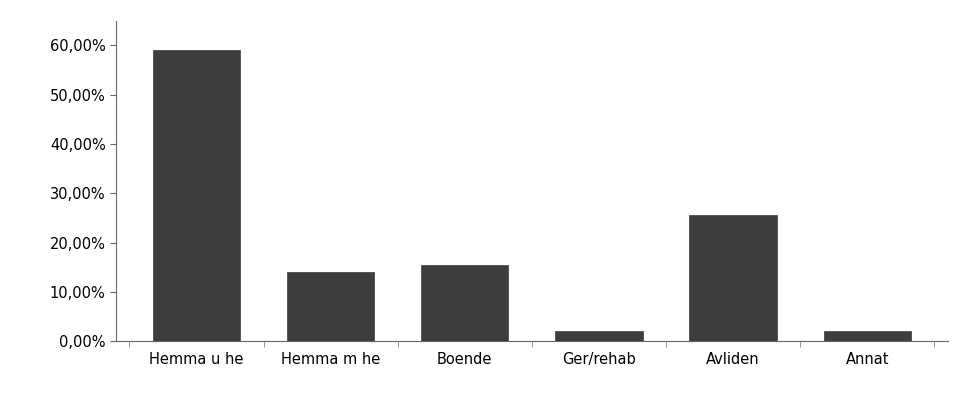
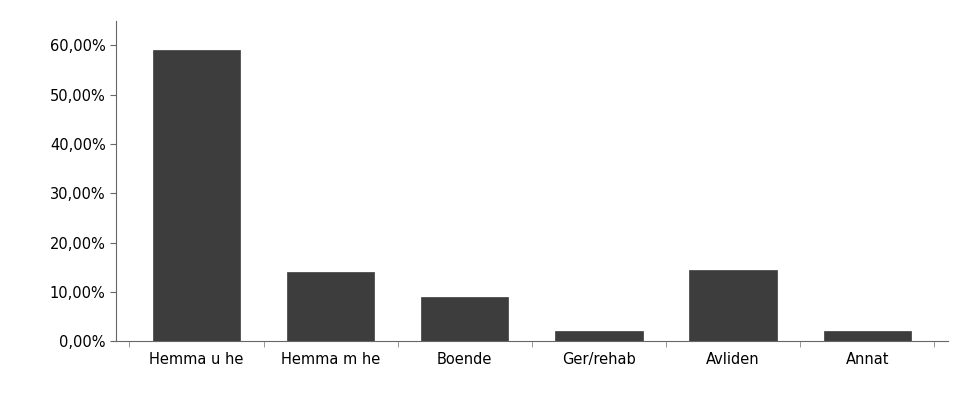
Boende: 15,5% -> 9,0%
Avliden: 25,5% -> 14,5%
